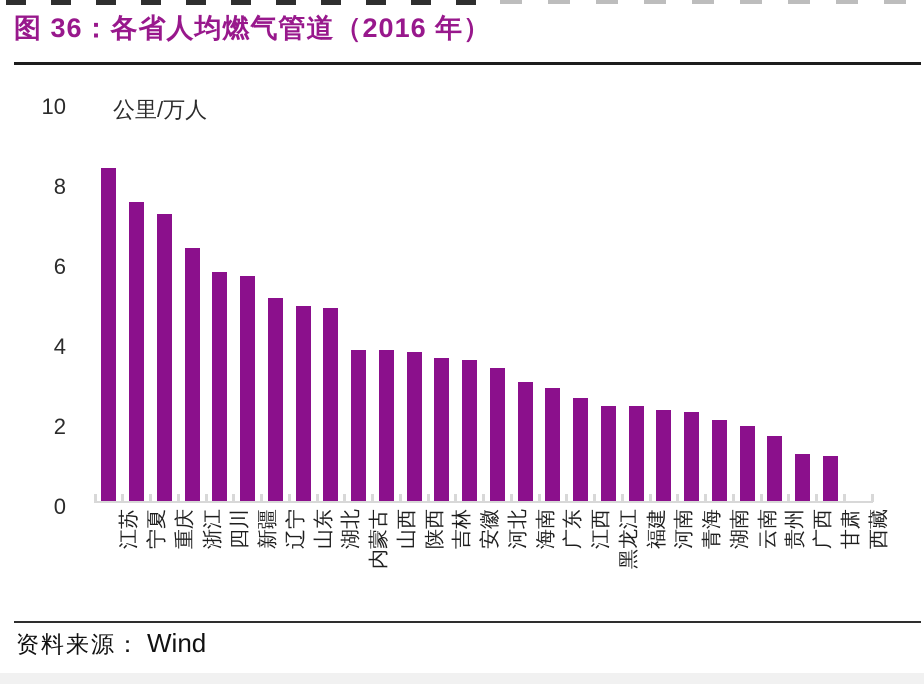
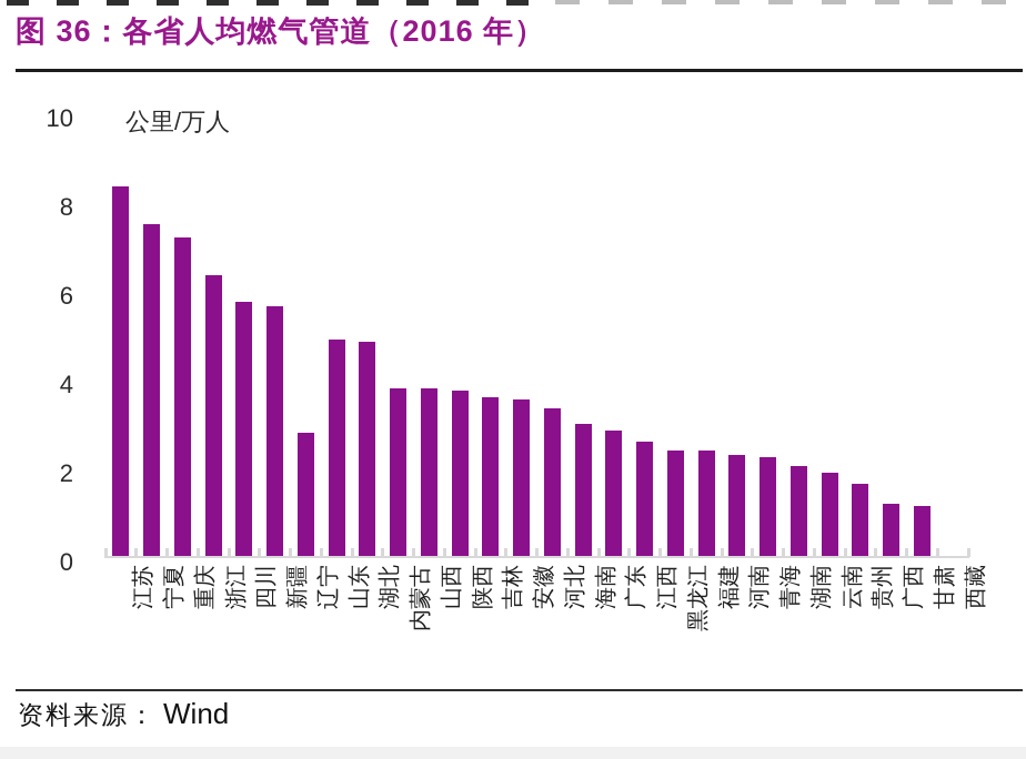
辽宁: 5.1 -> 2.8
